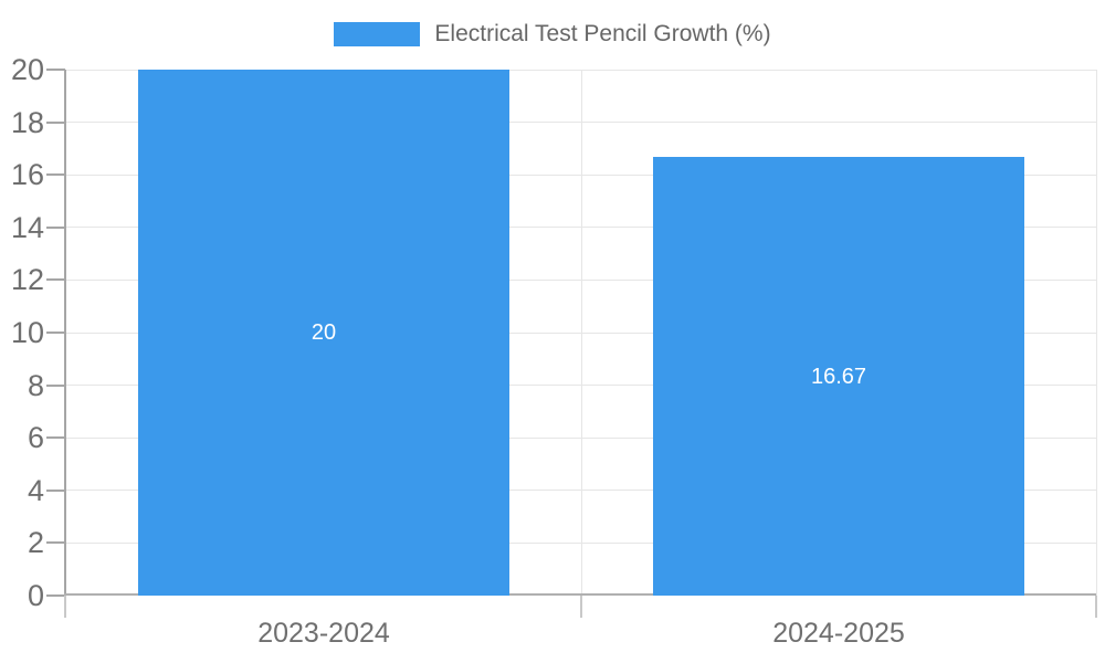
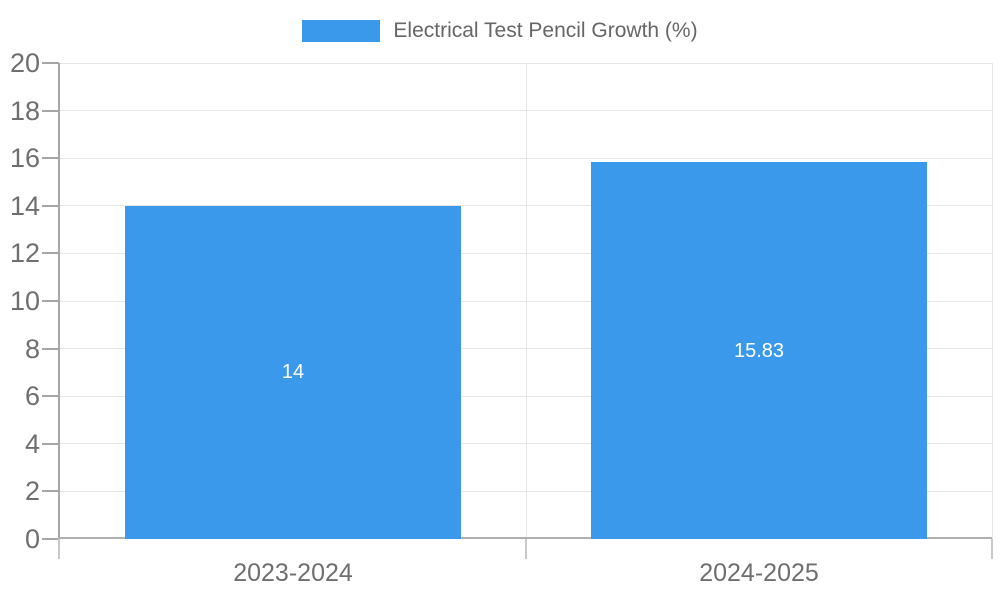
2023-2024: 20 -> 14
2024-2025: 16.67 -> 15.83
